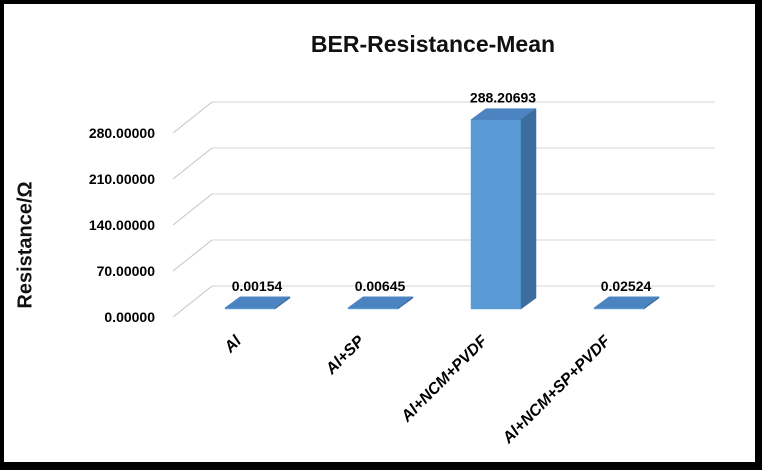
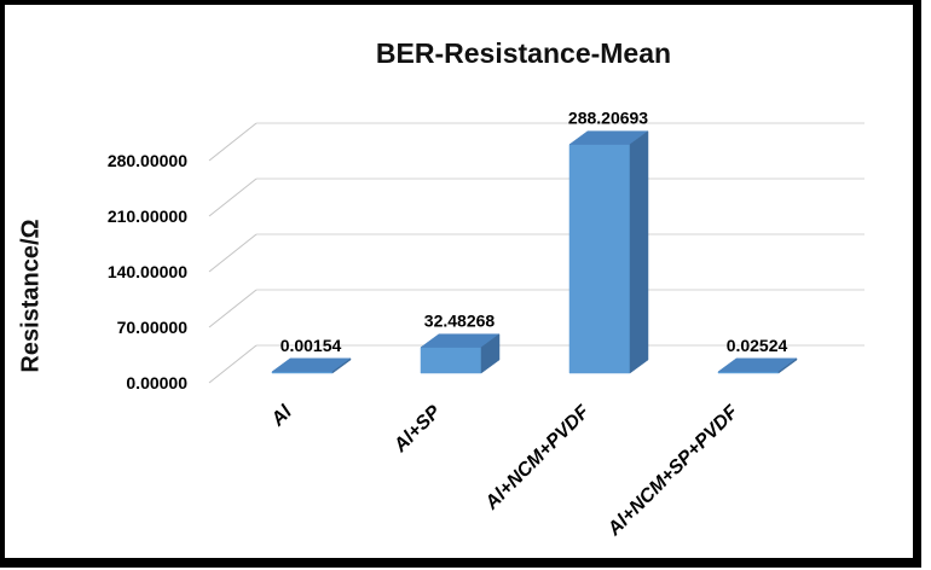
Al+SP: 0.00645 -> 32.48268
